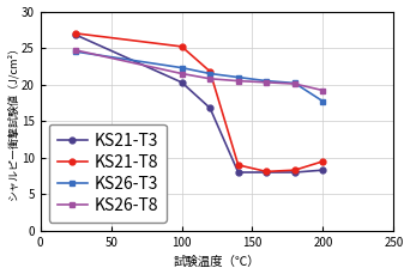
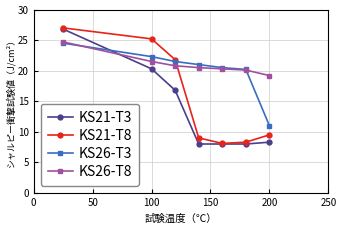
KS26-T3/200: 17.7 -> 11.0
